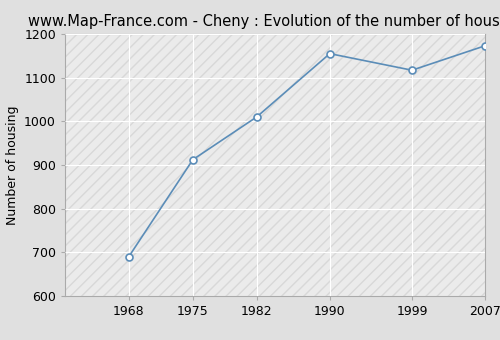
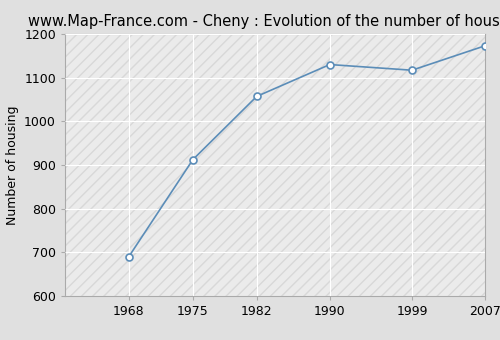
1982: 1010 -> 1057
1990: 1155 -> 1130
